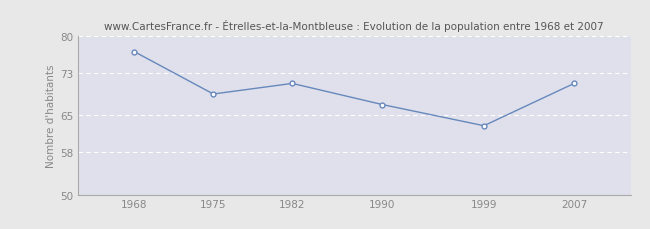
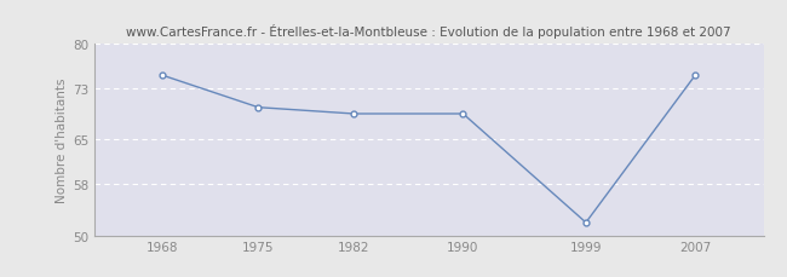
1968: 77 -> 75
1975: 69 -> 70
1982: 71 -> 69
1990: 67 -> 69
1999: 63 -> 52
2007: 71 -> 75
